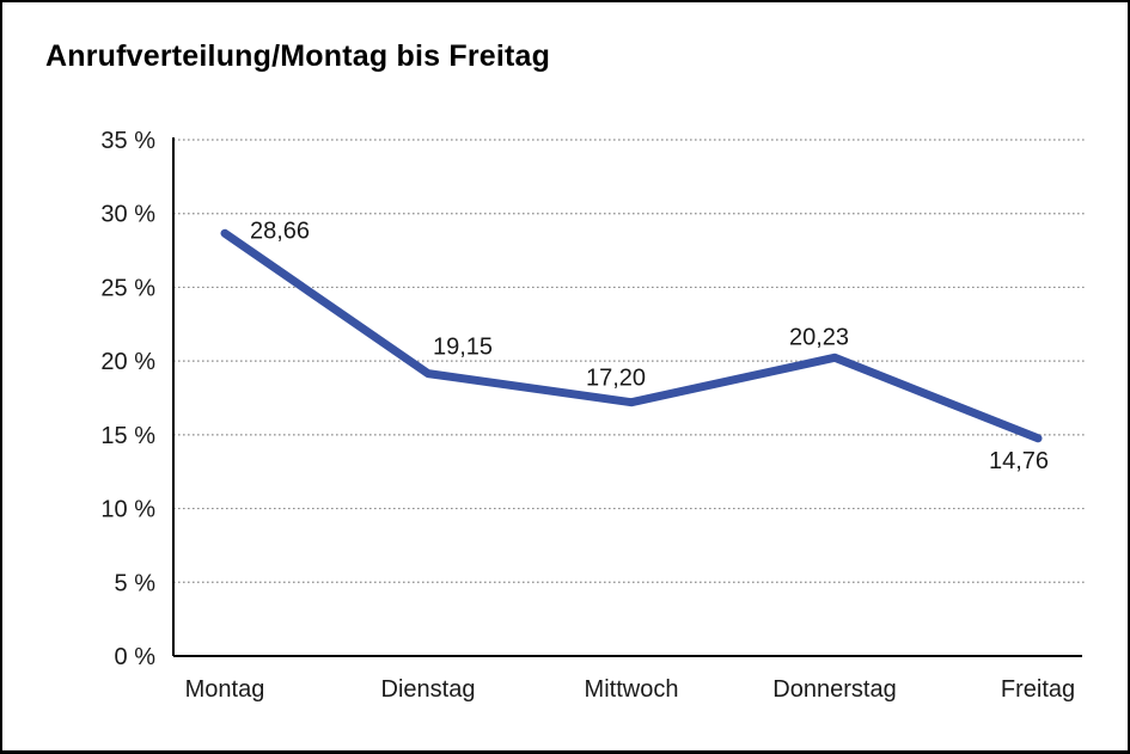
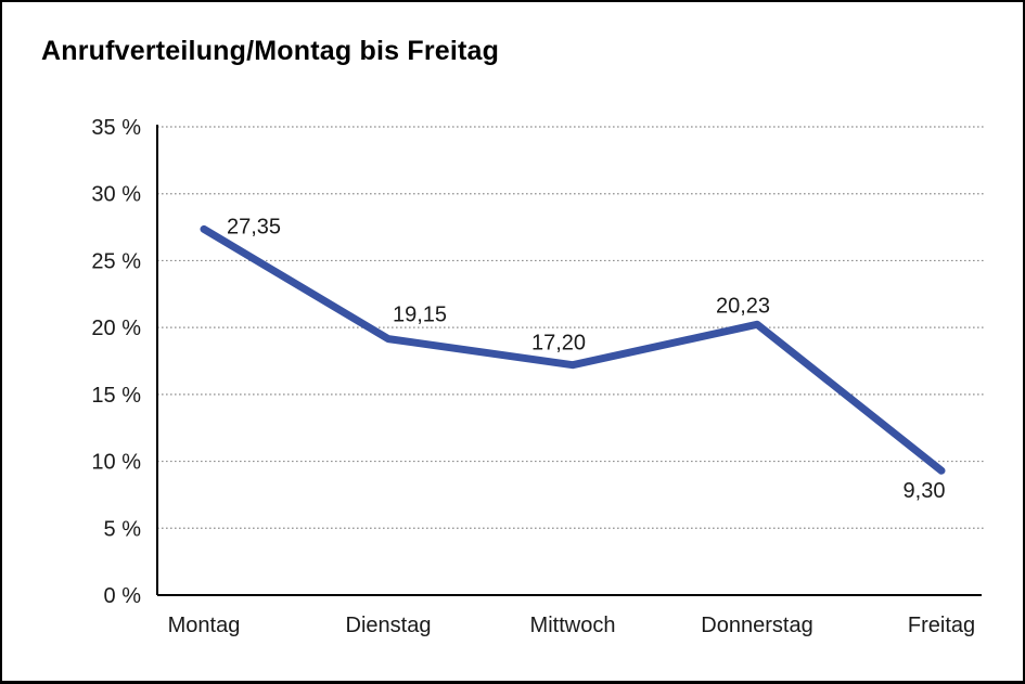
Montag: 28,66 -> 27,35
Freitag: 14,76 -> 9,30
